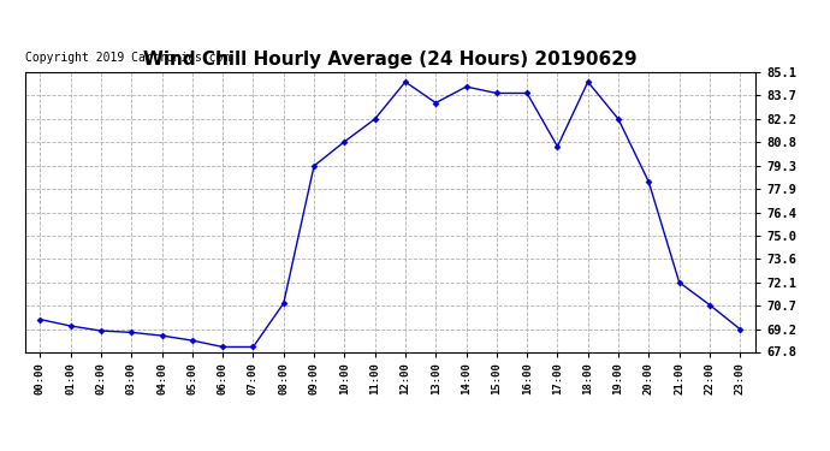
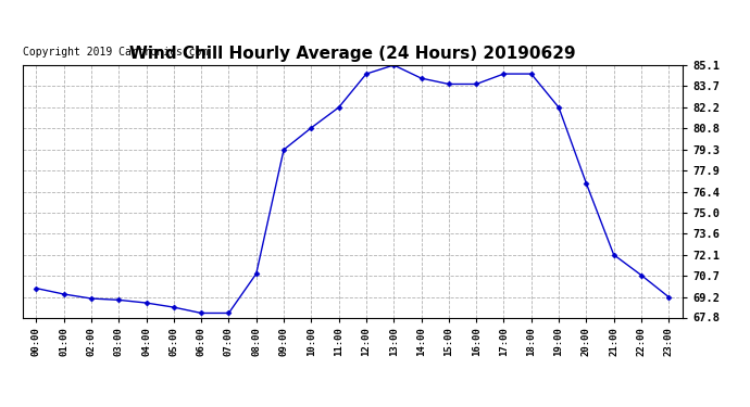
13:00: 83.2 -> 85.1
17:00: 80.5 -> 84.5
20:00: 78.3 -> 77.0
